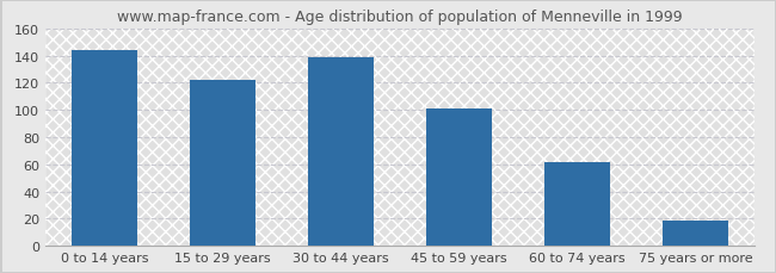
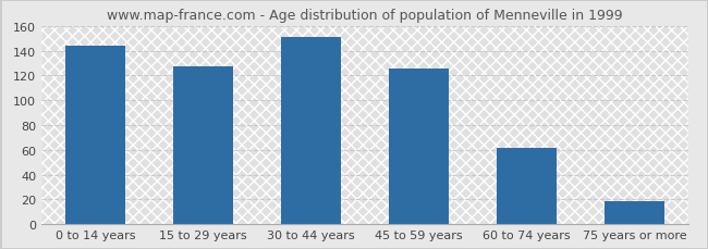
15 to 29 years: 122 -> 127
30 to 44 years: 139 -> 151
45 to 59 years: 101 -> 126
